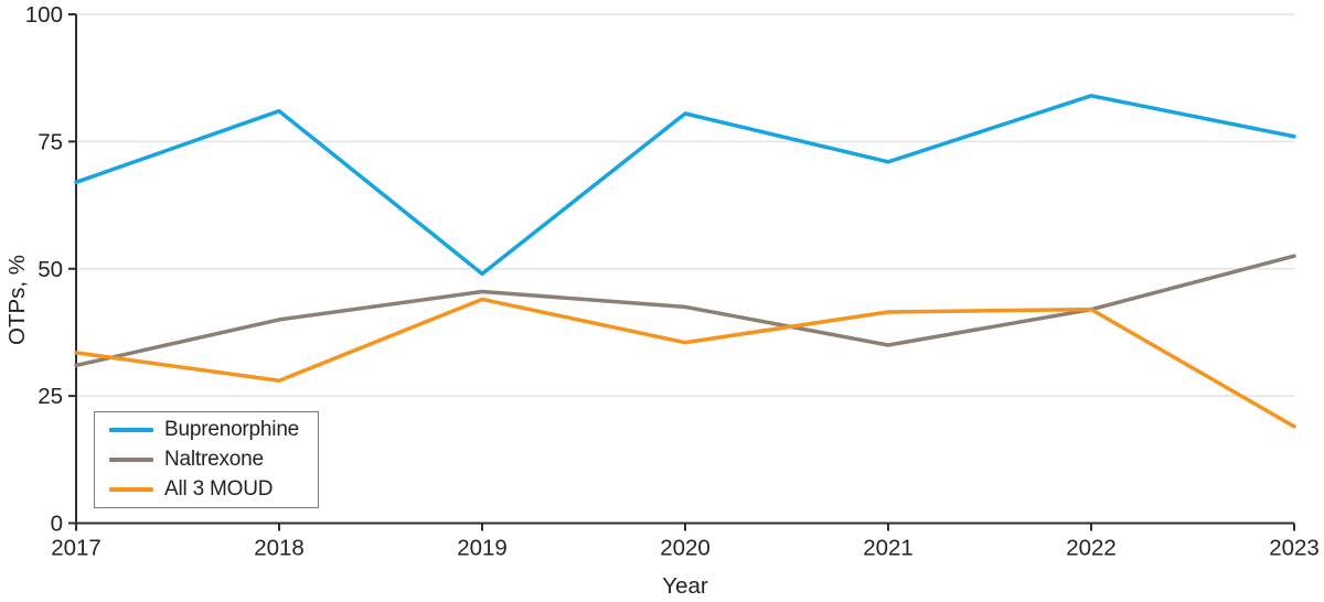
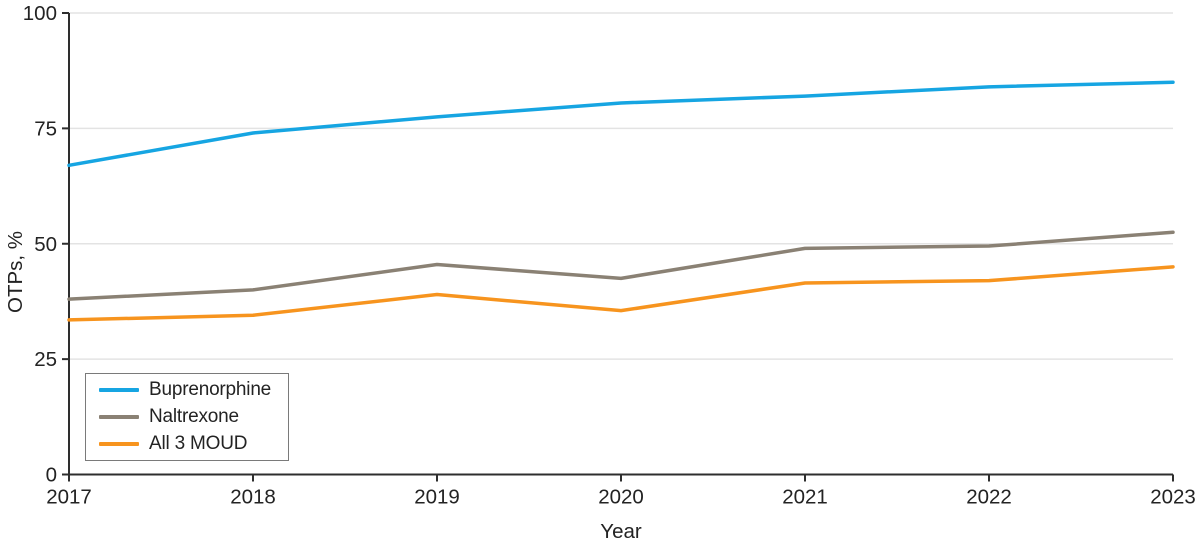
Naltrexone/2017: 31 -> 38
Buprenorphine/2018: 81 -> 74
All 3 MOUD/2018: 28 -> 34
Buprenorphine/2019: 49 -> 78
All 3 MOUD/2019: 44 -> 39
Buprenorphine/2021: 71 -> 82
Naltrexone/2021: 35 -> 49
Naltrexone/2022: 42 -> 50
Buprenorphine/2023: 76 -> 85
All 3 MOUD/2023: 19 -> 45
